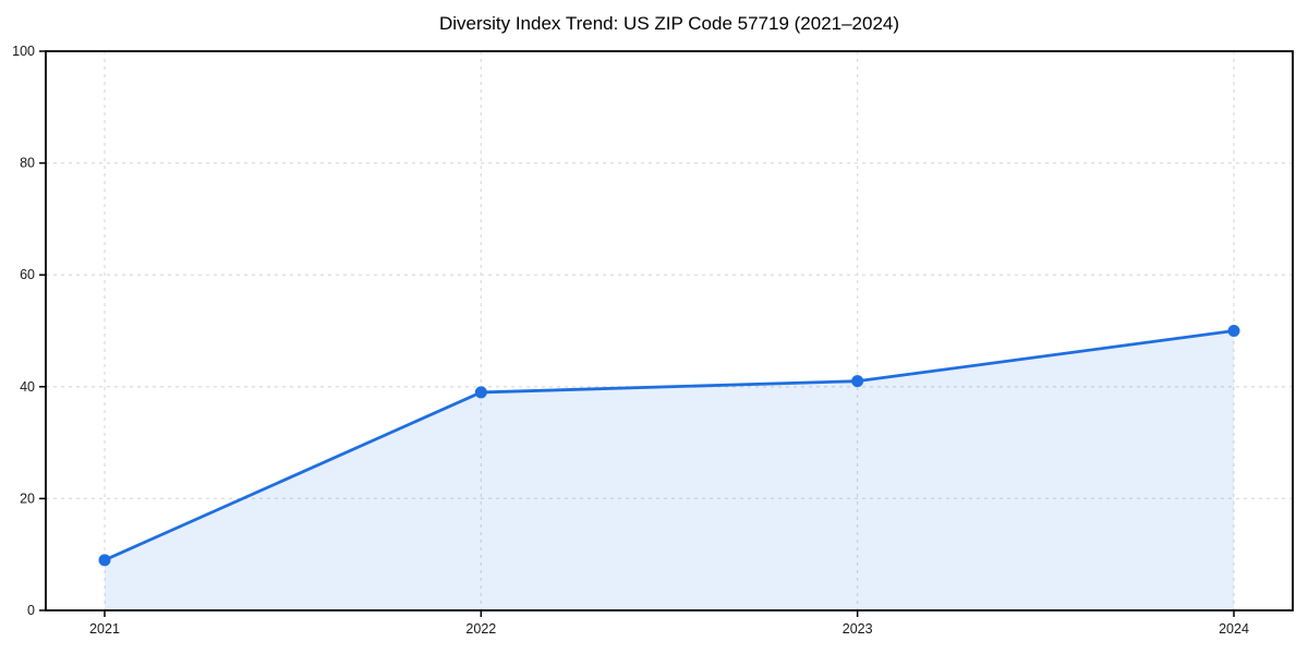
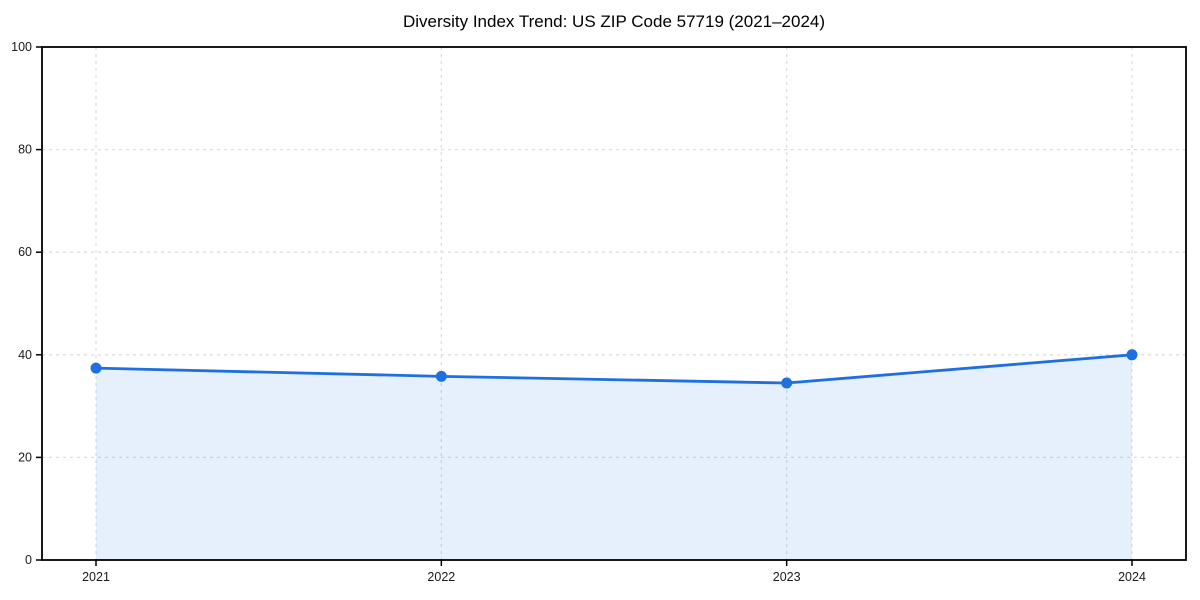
2021: 9 -> 37
2022: 39 -> 36
2023: 41 -> 34
2024: 50 -> 40
